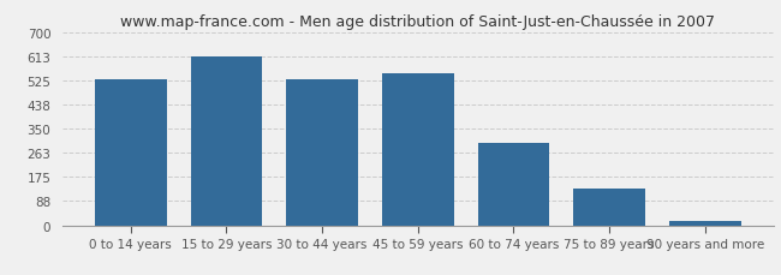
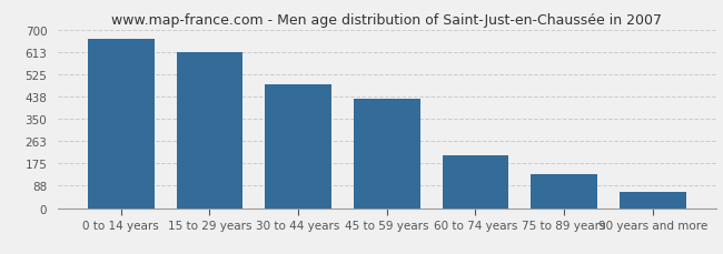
0 to 14 years: 530 -> 665
30 to 44 years: 527 -> 485
45 to 59 years: 549 -> 430
60 to 74 years: 300 -> 205
90 years and more: 15 -> 65
